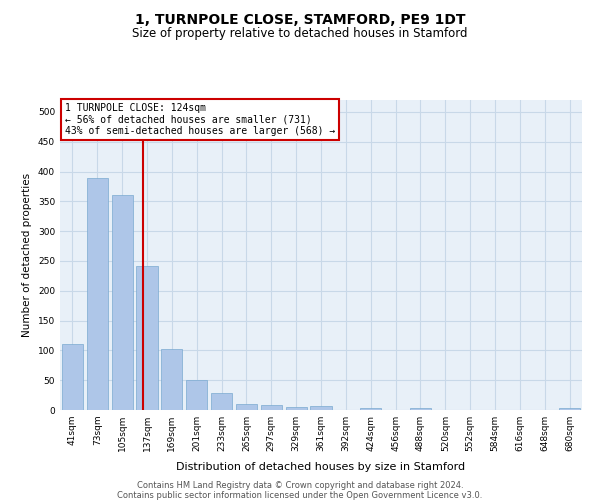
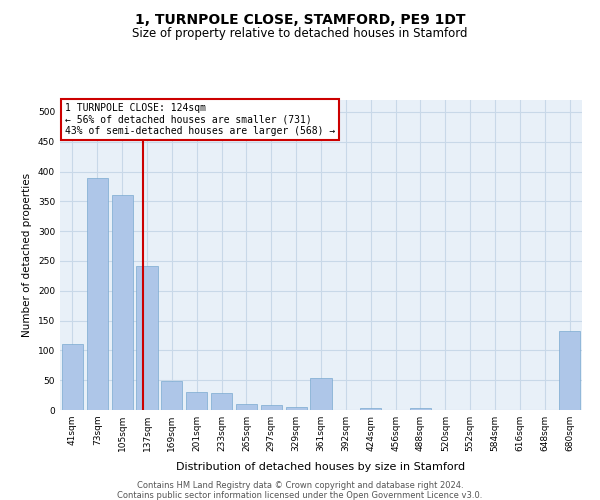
169sqm: 103 -> 48
201sqm: 50 -> 30
361sqm: 6 -> 54
680sqm: 3 -> 132
